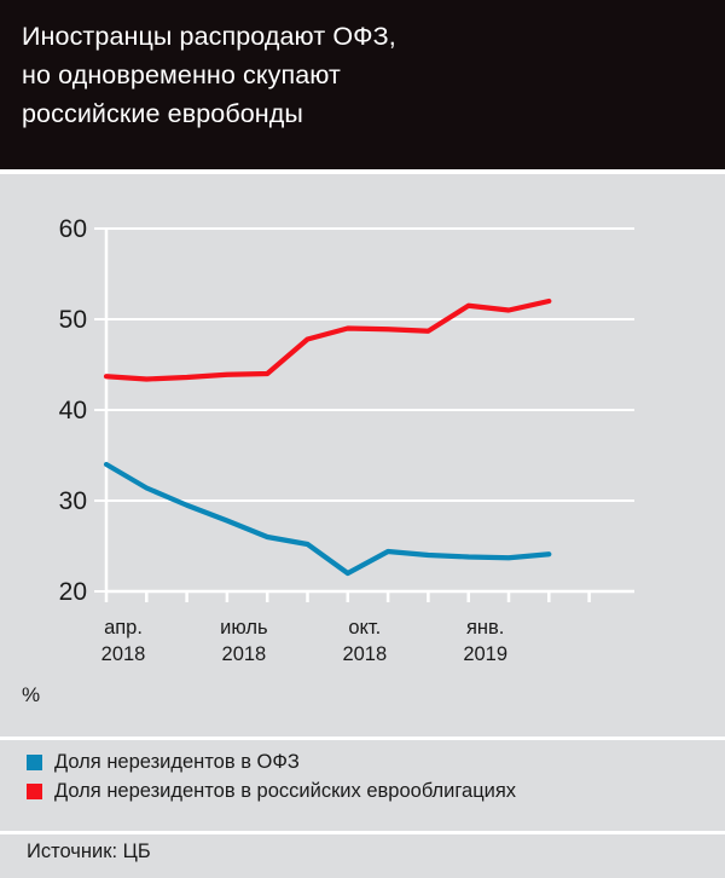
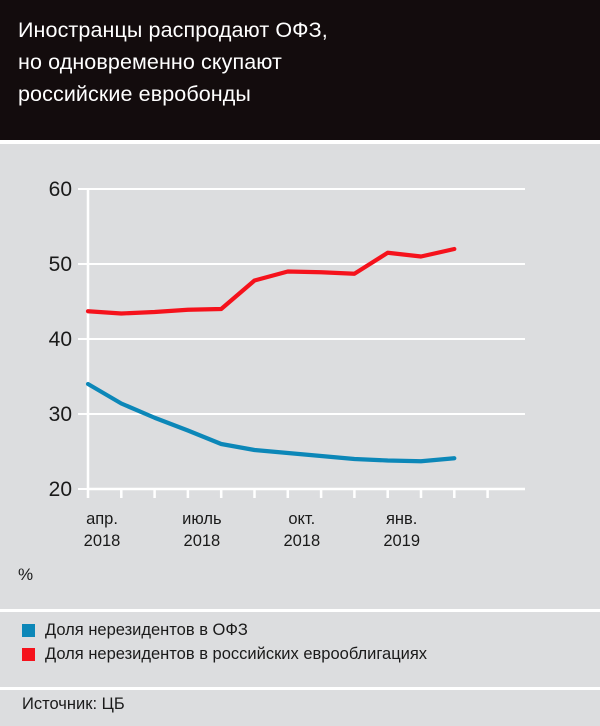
Доля нерезидентов в ОФЗ/окт. 2018: 22 -> 25
